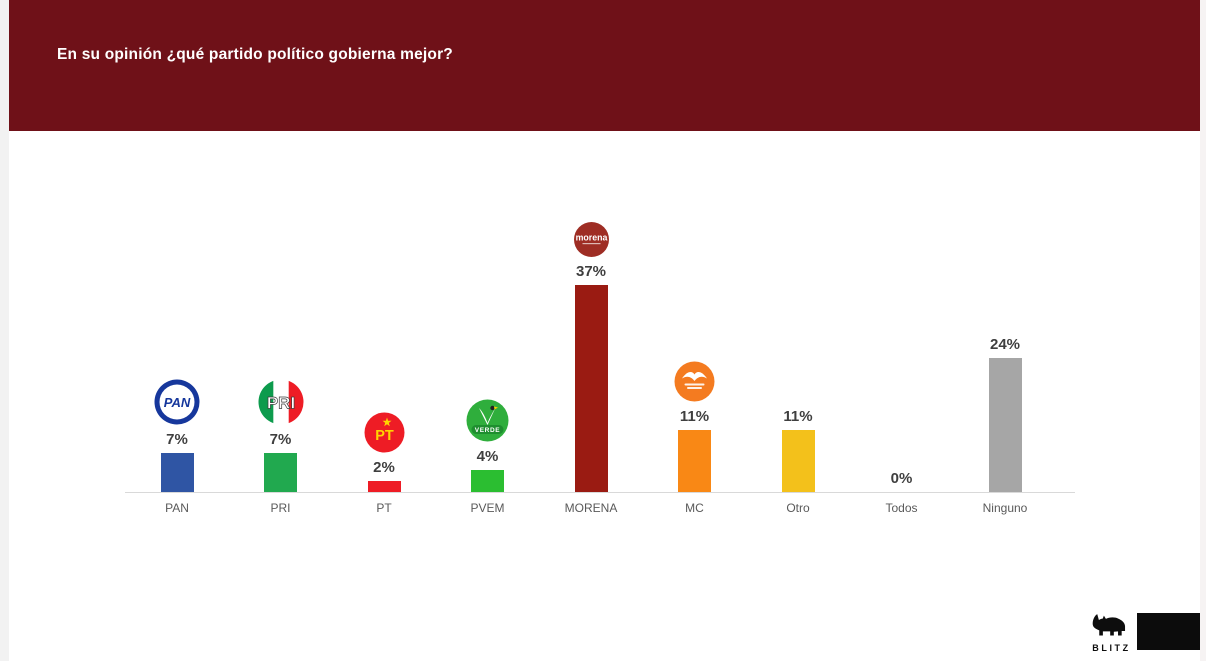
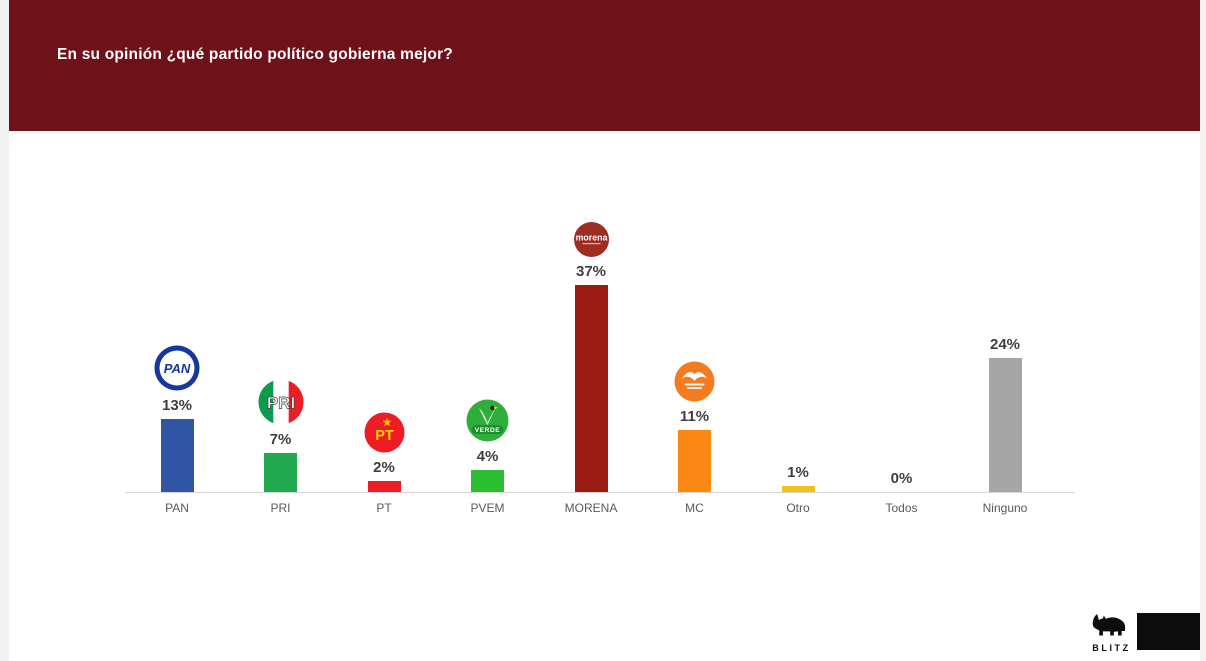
PAN: 7% -> 13%
Otro: 11% -> 1%
